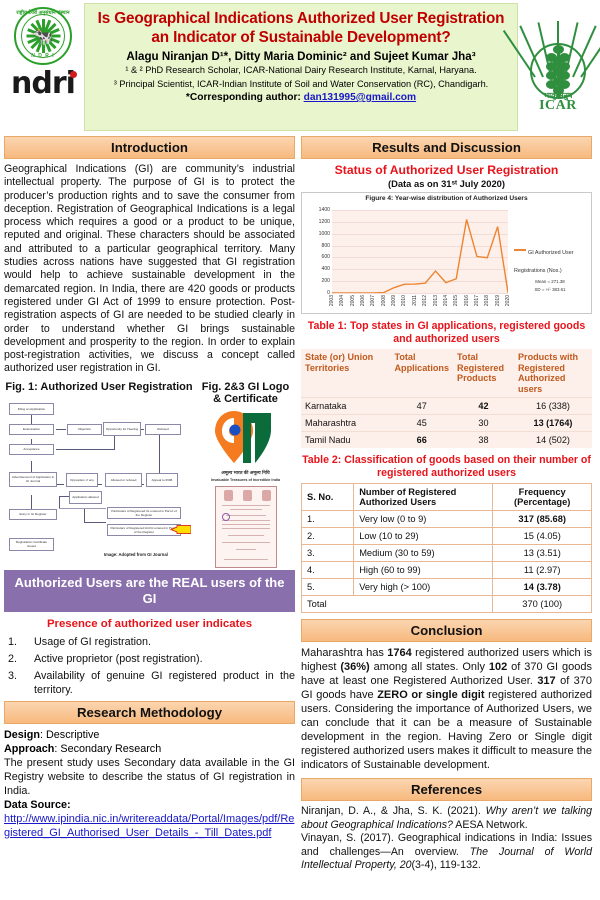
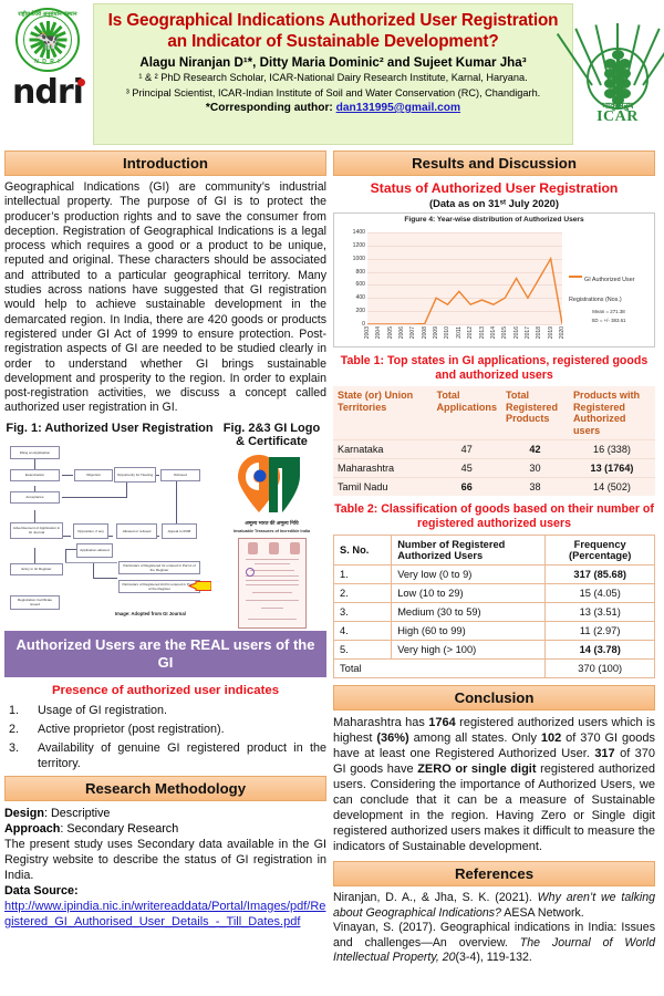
2009: 100 -> 400
2010: 100 -> 300
2011: 200 -> 500
2012: 200 -> 300
2014: 200 -> 300
2015: 200 -> 400
2016: 1200 -> 700
2017: 600 -> 400
2018: 600 -> 700
2019: 1100 -> 1000
